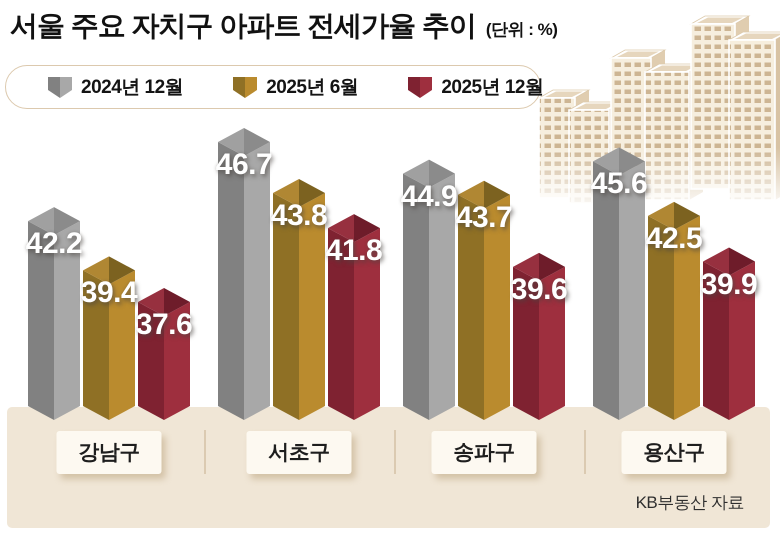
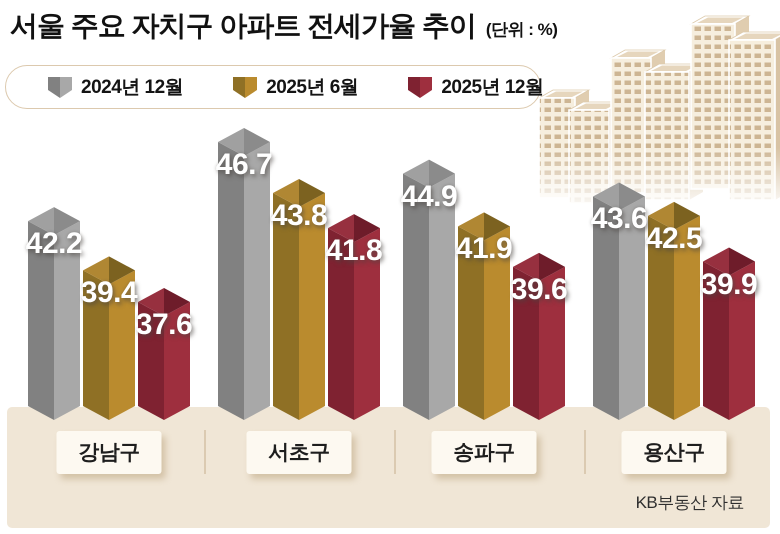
2025년 6월/송파구: 43.7 -> 41.9
2024년 12월/용산구: 45.6 -> 43.6
